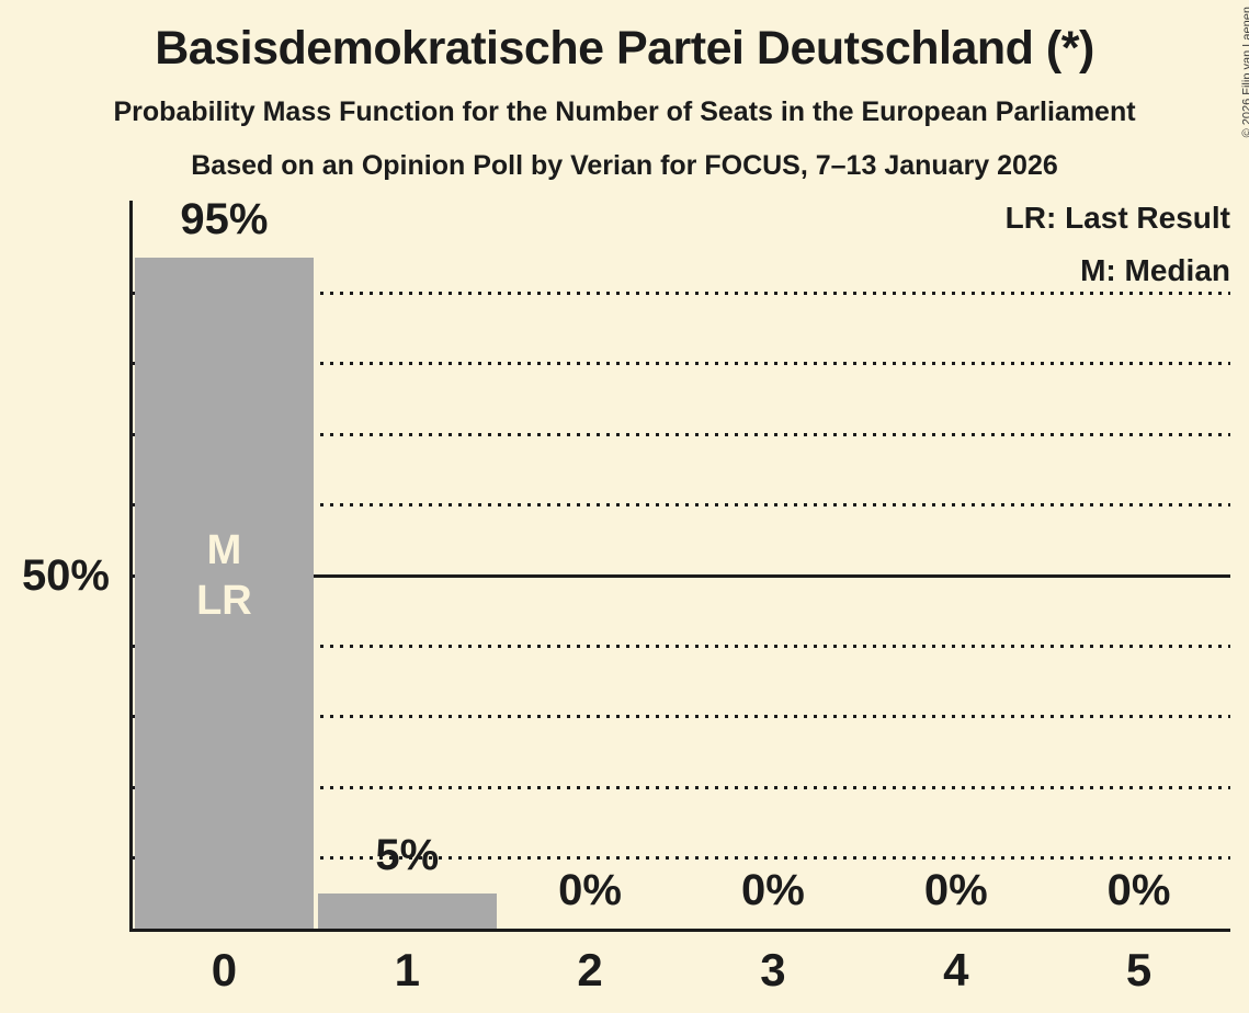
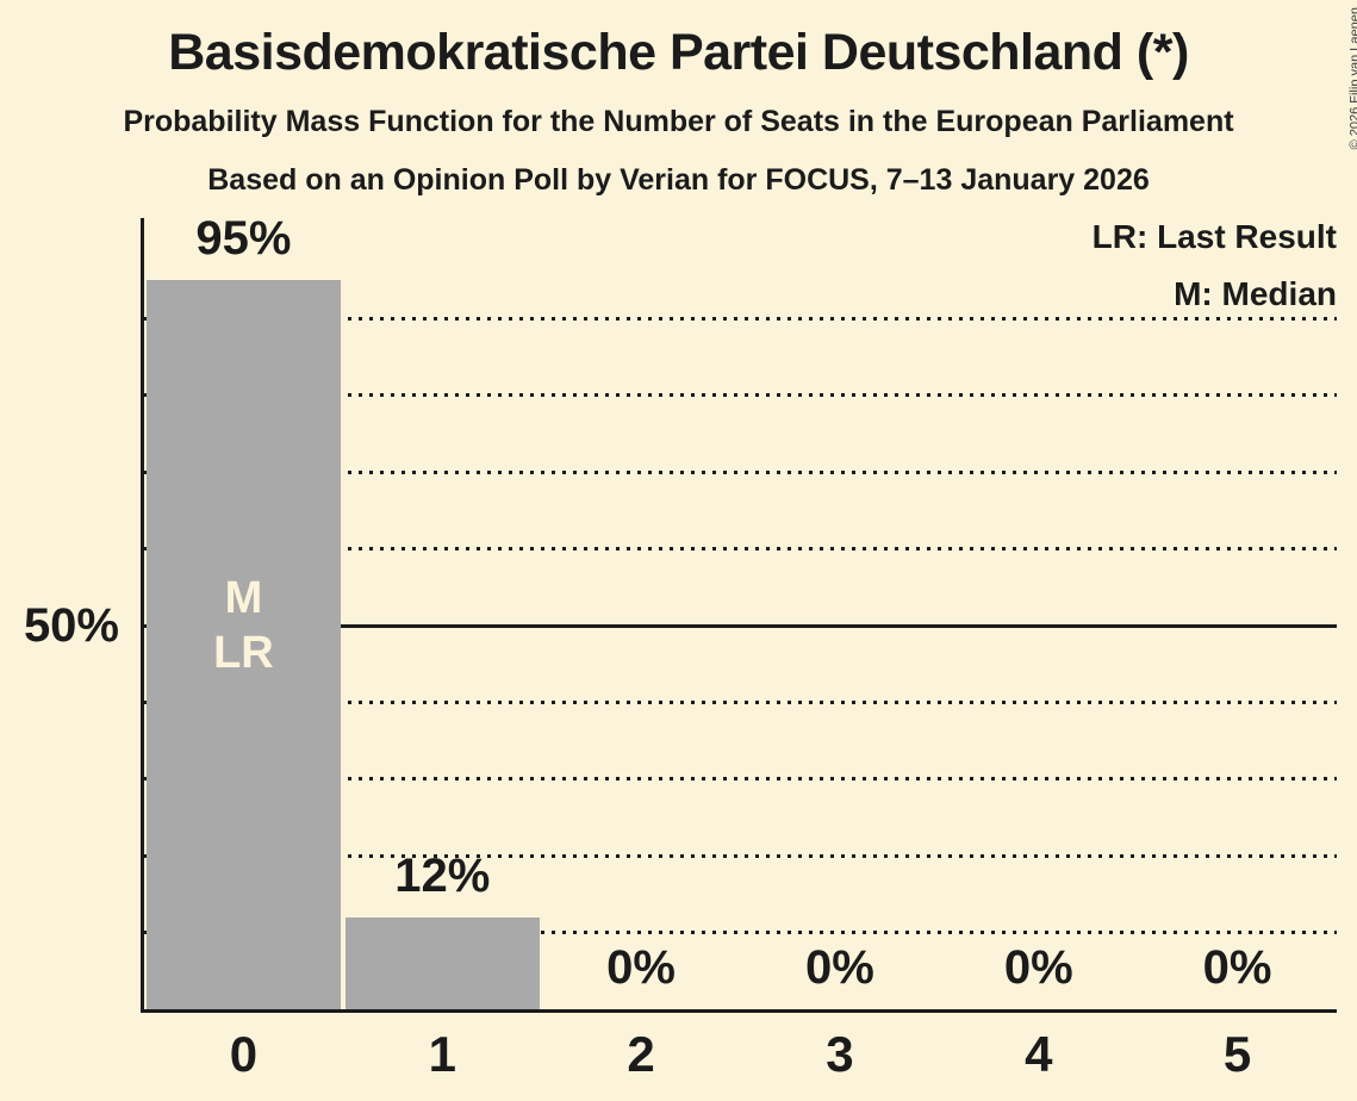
1: 5% -> 12%
